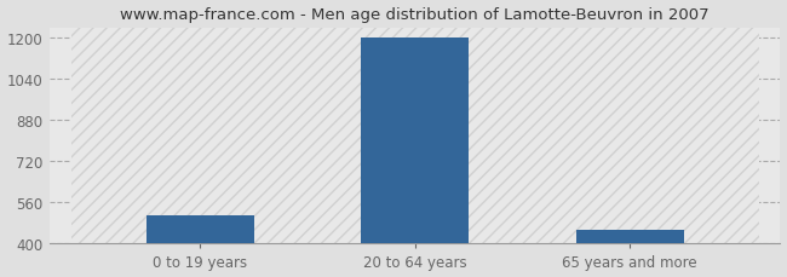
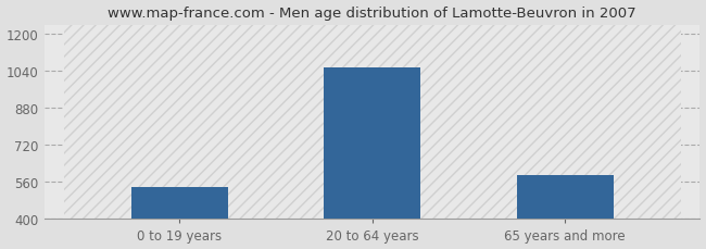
0 to 19 years: 510 -> 540
20 to 64 years: 1200 -> 1055
65 years and more: 455 -> 590
